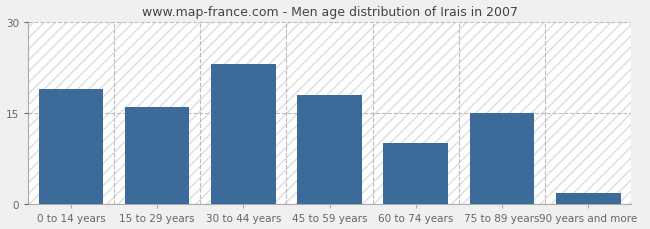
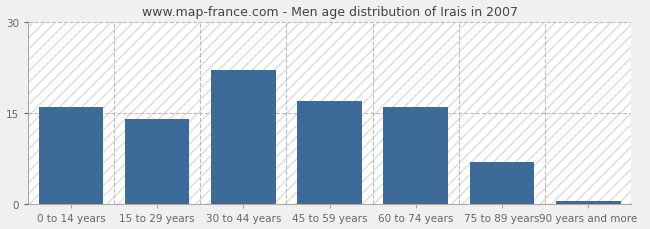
0 to 14 years: 19.0 -> 16.0
15 to 29 years: 16.0 -> 14.0
30 to 44 years: 23.0 -> 22.0
45 to 59 years: 18.0 -> 17.0
60 to 74 years: 10.0 -> 16.0
75 to 89 years: 15.0 -> 7.0
90 years and more: 1.8 -> 0.5
